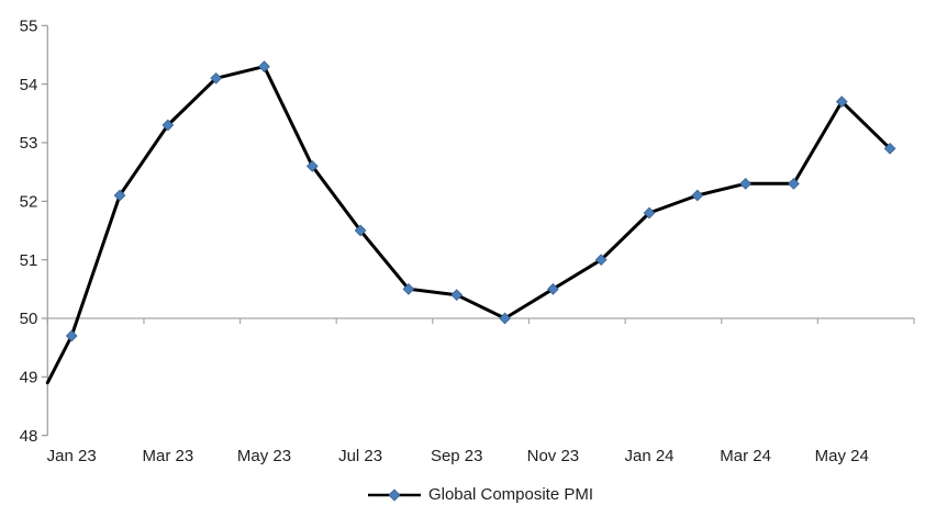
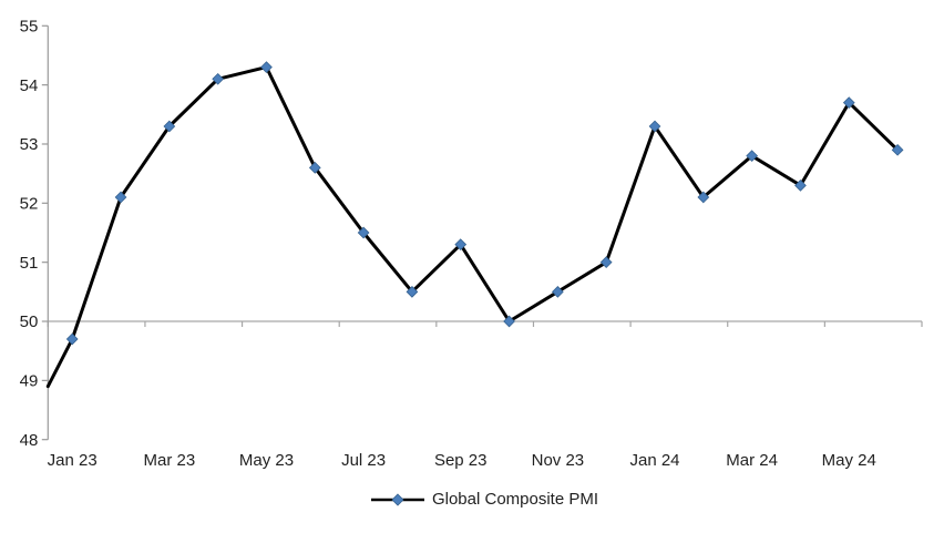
Sep 23: 50.4 -> 51.3
Jan 24: 51.8 -> 53.3
Mar 24: 52.3 -> 52.8
